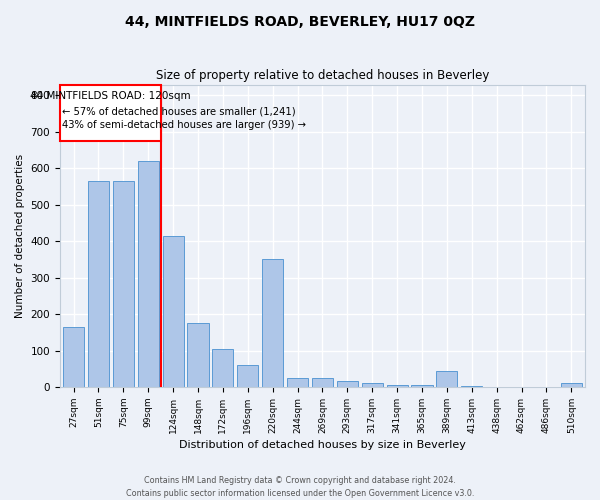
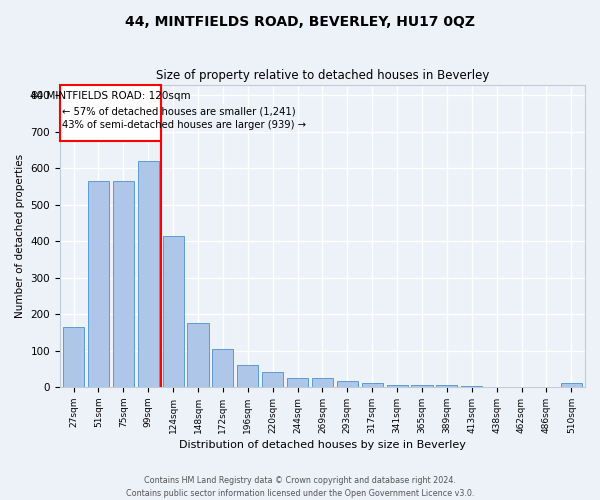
220sqm: 350 -> 40
389sqm: 45 -> 5
